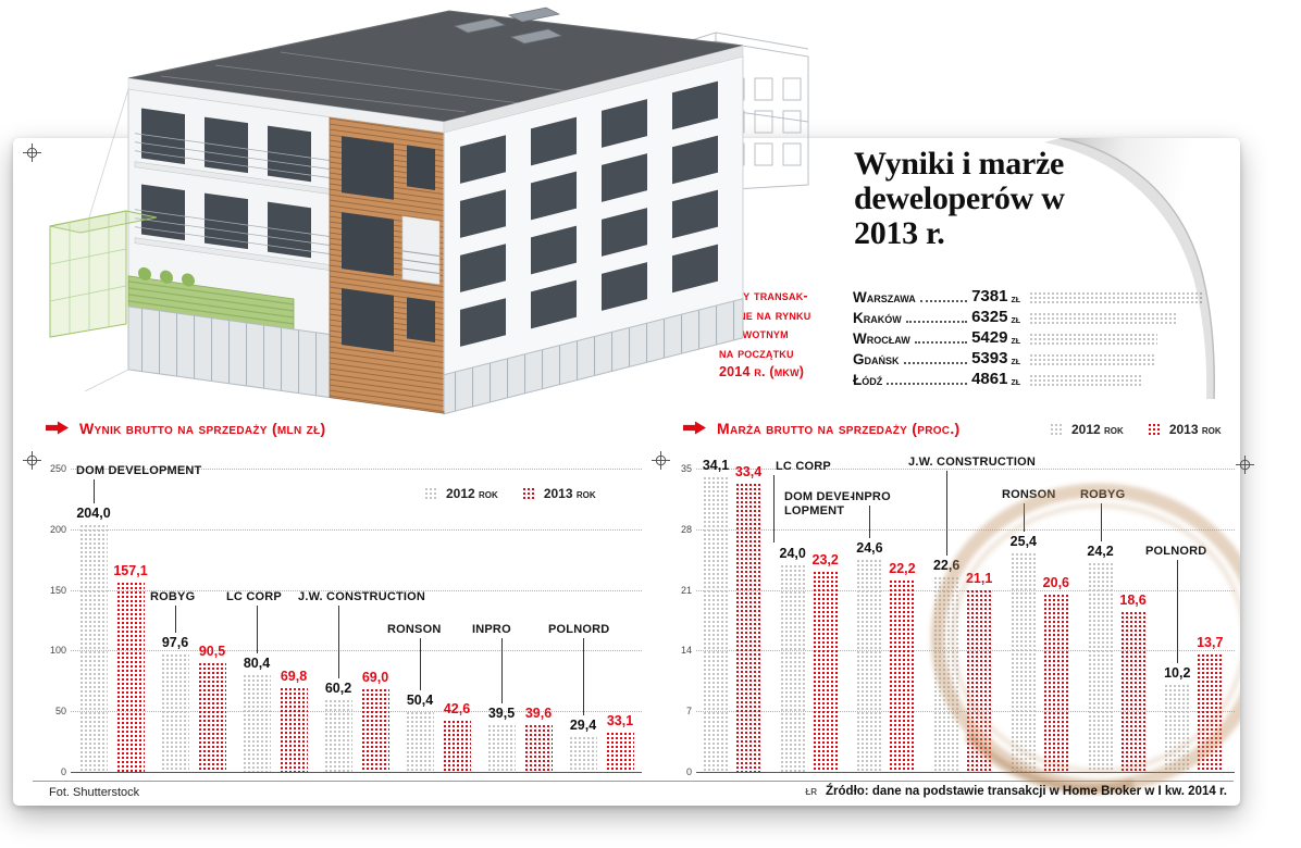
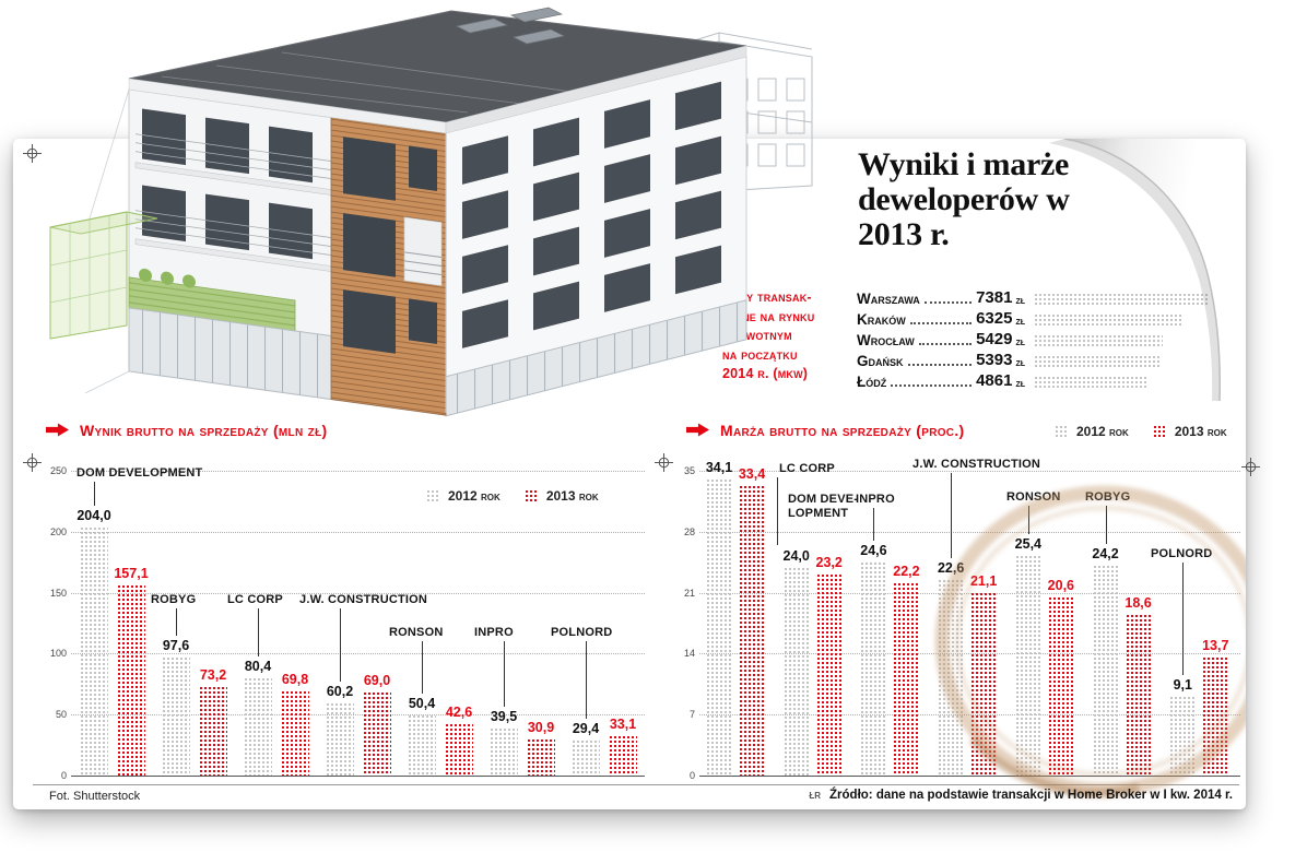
Wynik brutto na sprzedaży (mln zł)/2013 rok/ROBYG: 90,5 -> 73,2
Wynik brutto na sprzedaży (mln zł)/2013 rok/INPRO: 39,6 -> 30,9
Marża brutto na sprzedaży (proc.)/2012 rok/POLNORD: 10,2 -> 9,1
